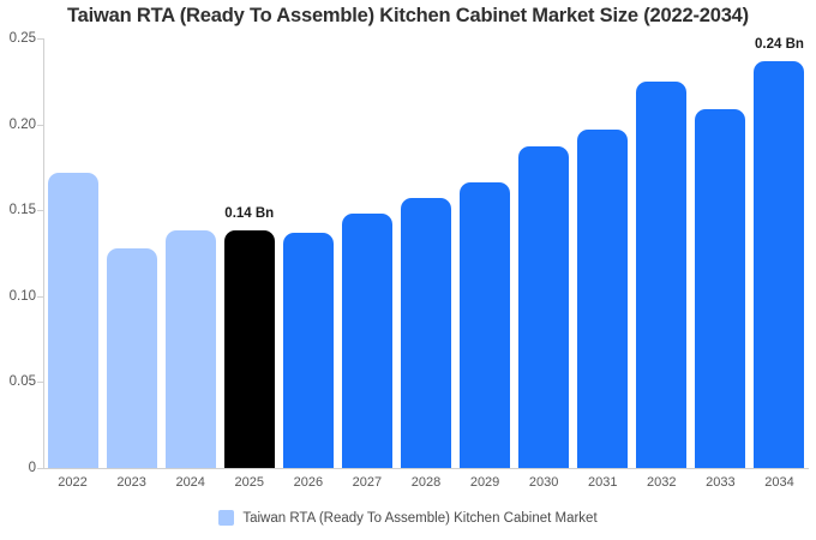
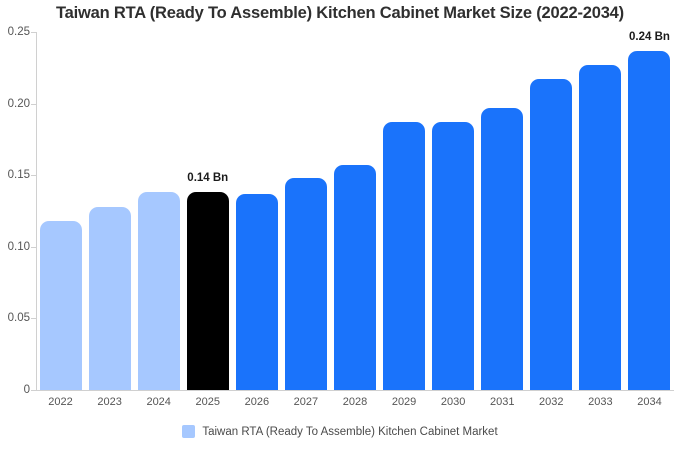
2022: 0.172 -> 0.118
2029: 0.166 -> 0.187
2032: 0.225 -> 0.217
2033: 0.209 -> 0.227
